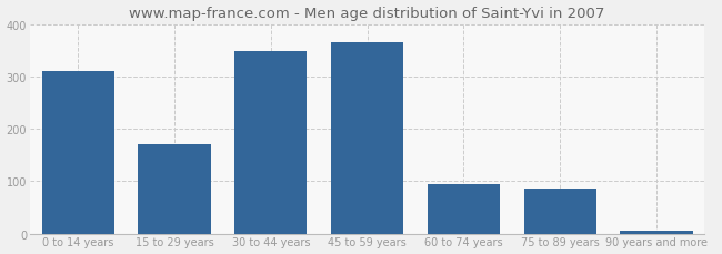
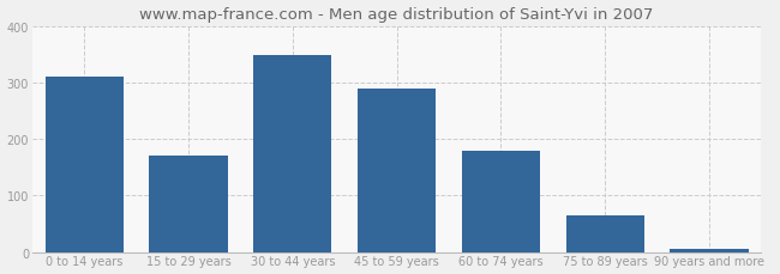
45 to 59 years: 365 -> 288
60 to 74 years: 95 -> 178
75 to 89 years: 85 -> 65
